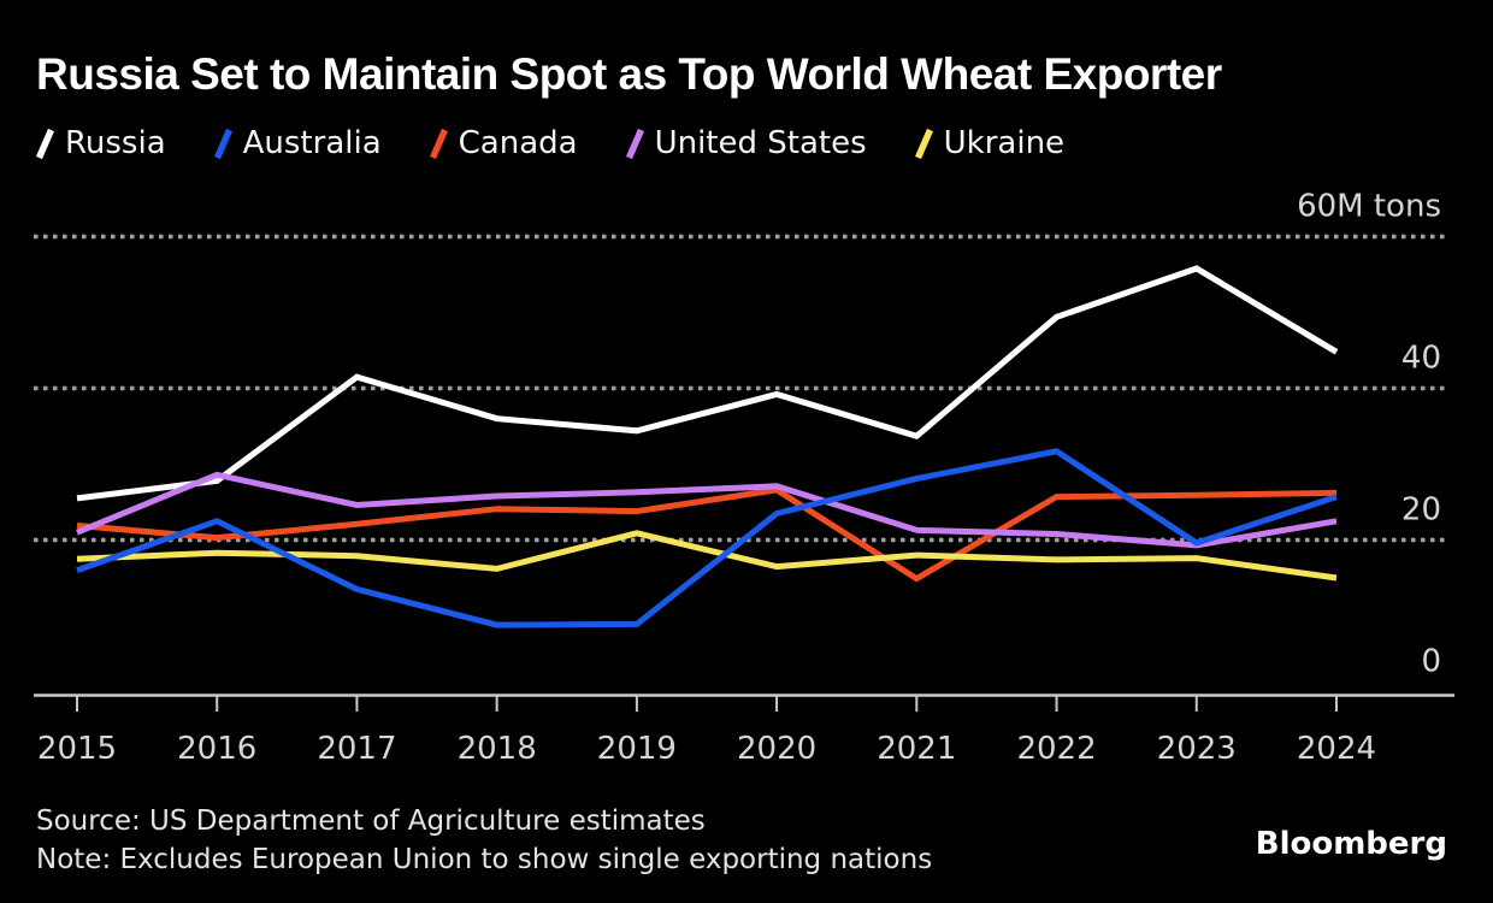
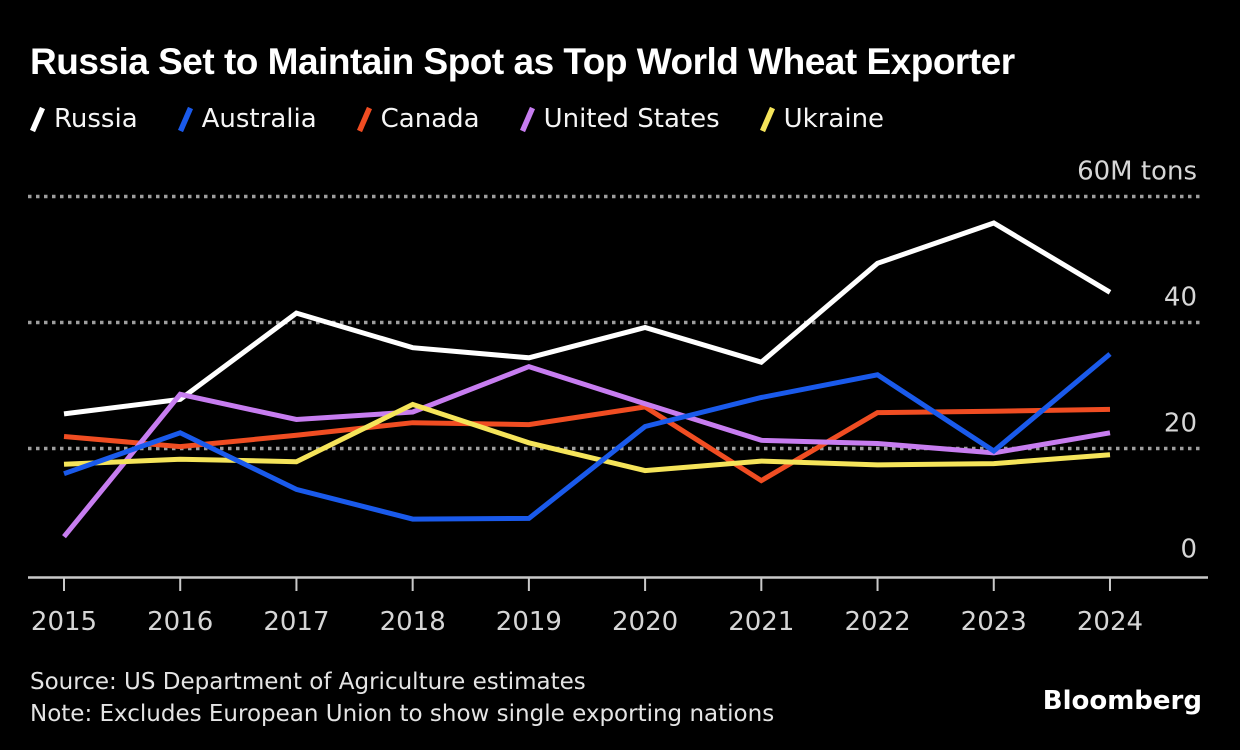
United States/2015: 21 -> 6
Ukraine/2018: 16 -> 27
United States/2019: 26 -> 33
Australia/2024: 26 -> 35
Ukraine/2024: 15 -> 19
